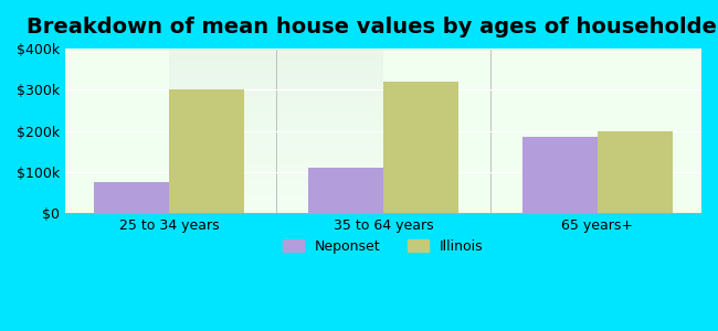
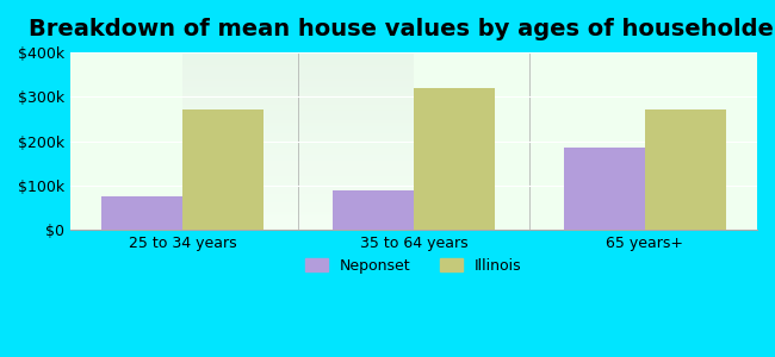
Illinois/25 to 34 years: $300k -> $270k
Neponset/35 to 64 years: $110k -> $90k
Illinois/65 years+: $200k -> $270k
